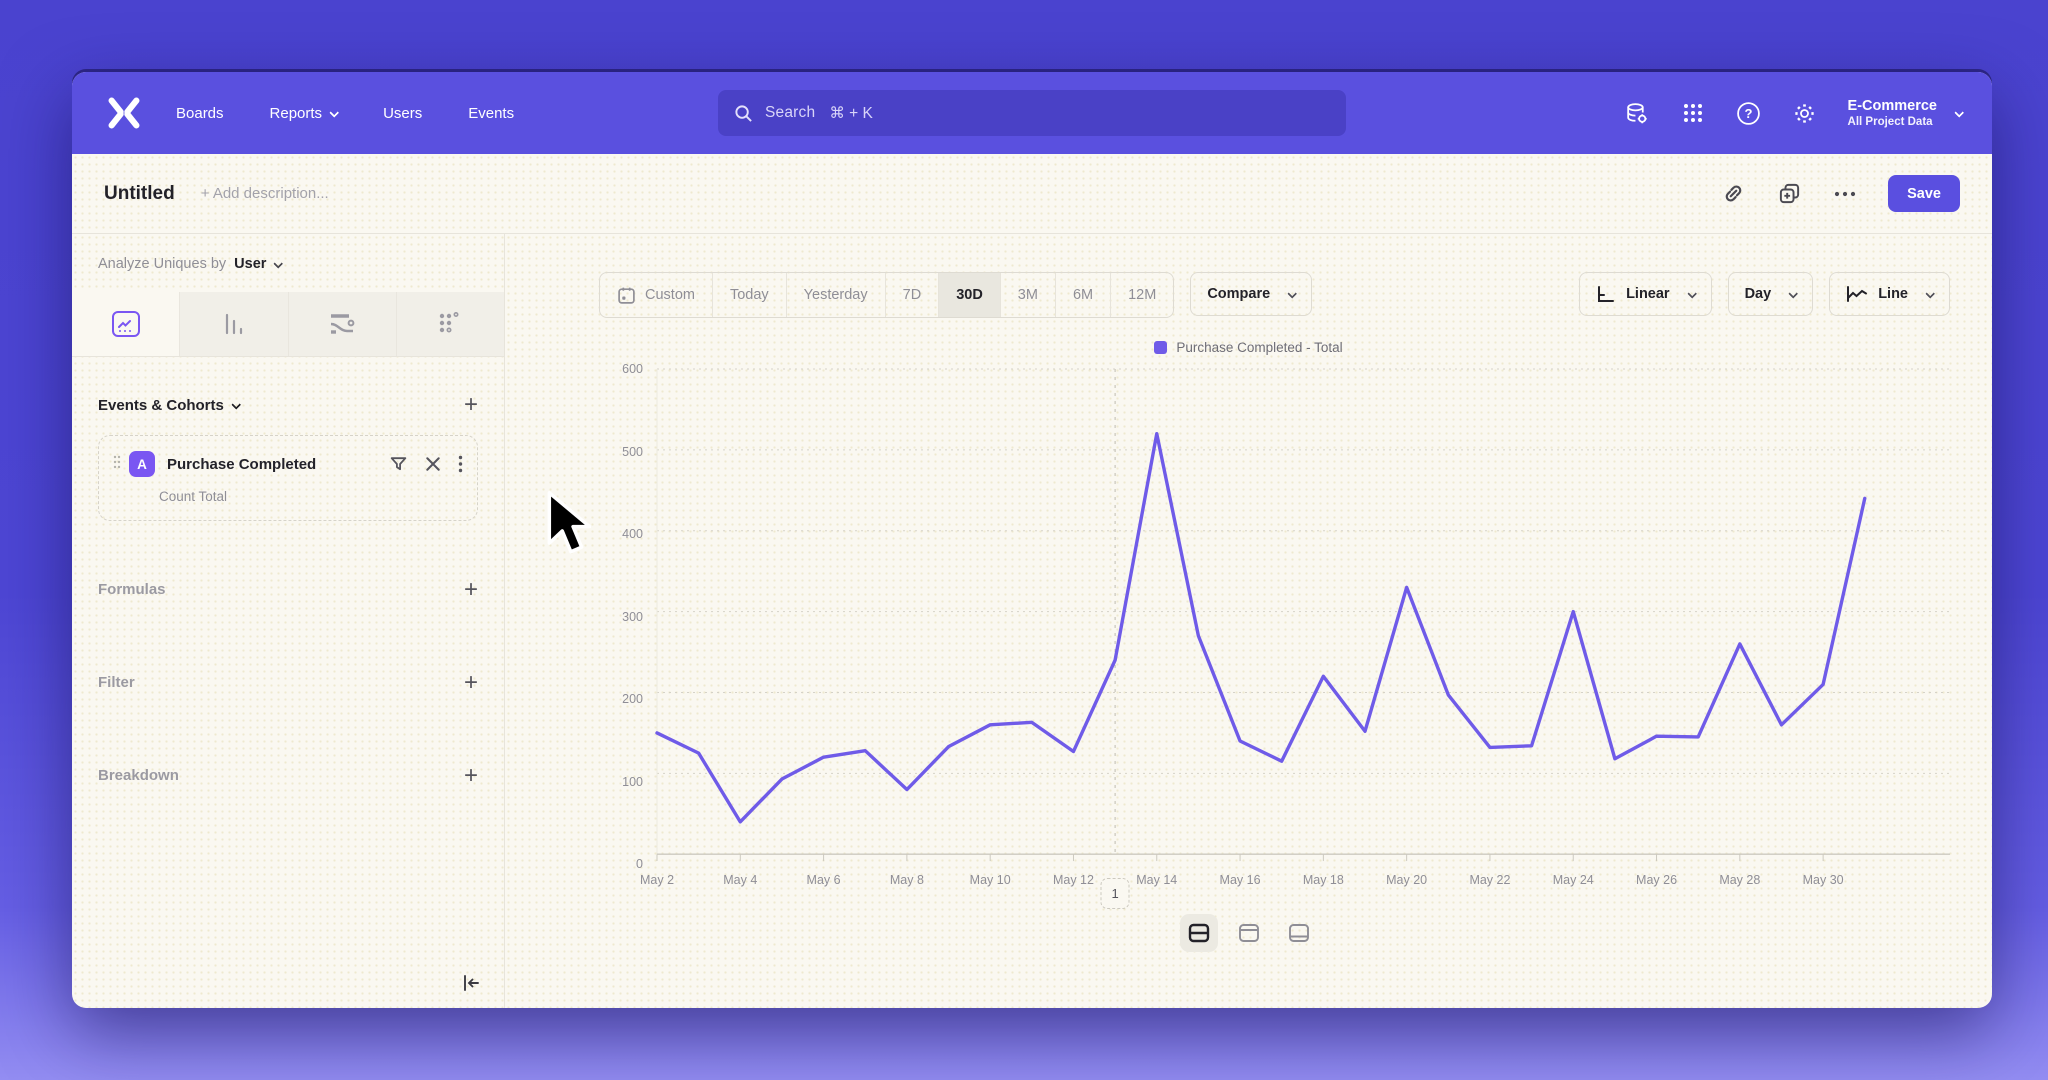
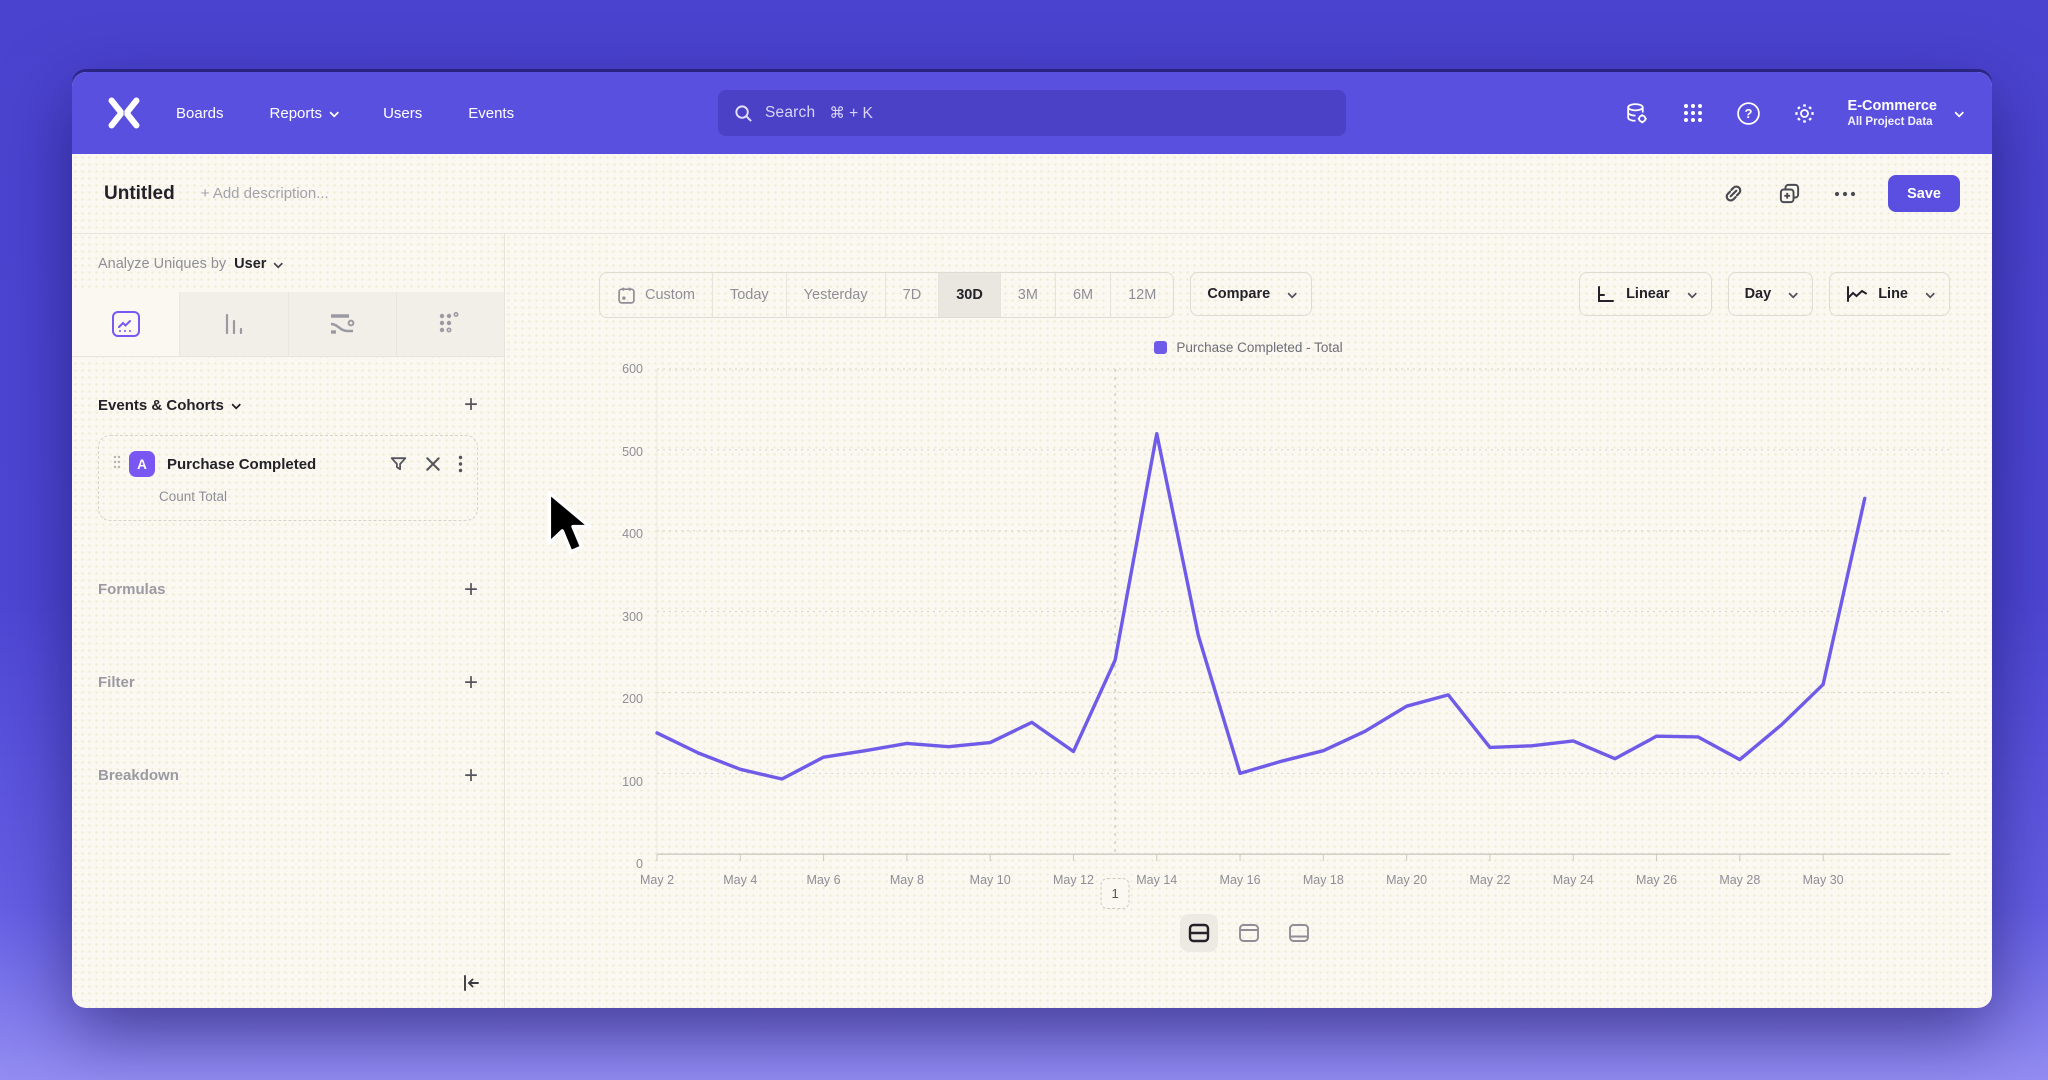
May 4: 40 -> 100
May 8: 80 -> 140
May 10: 160 -> 140
May 16: 140 -> 100
May 18: 220 -> 130
May 20: 330 -> 180
May 24: 300 -> 140
May 28: 260 -> 120
